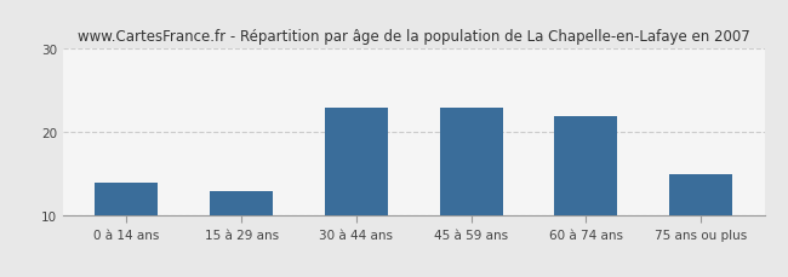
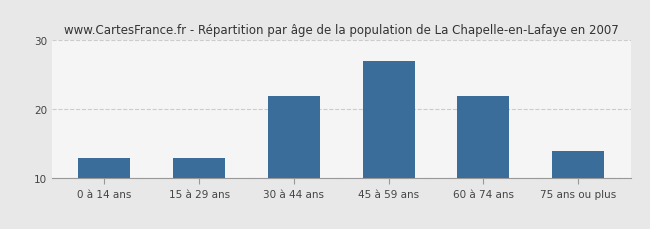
0 à 14 ans: 14 -> 13
30 à 44 ans: 23 -> 22
45 à 59 ans: 23 -> 27
75 ans ou plus: 15 -> 14
